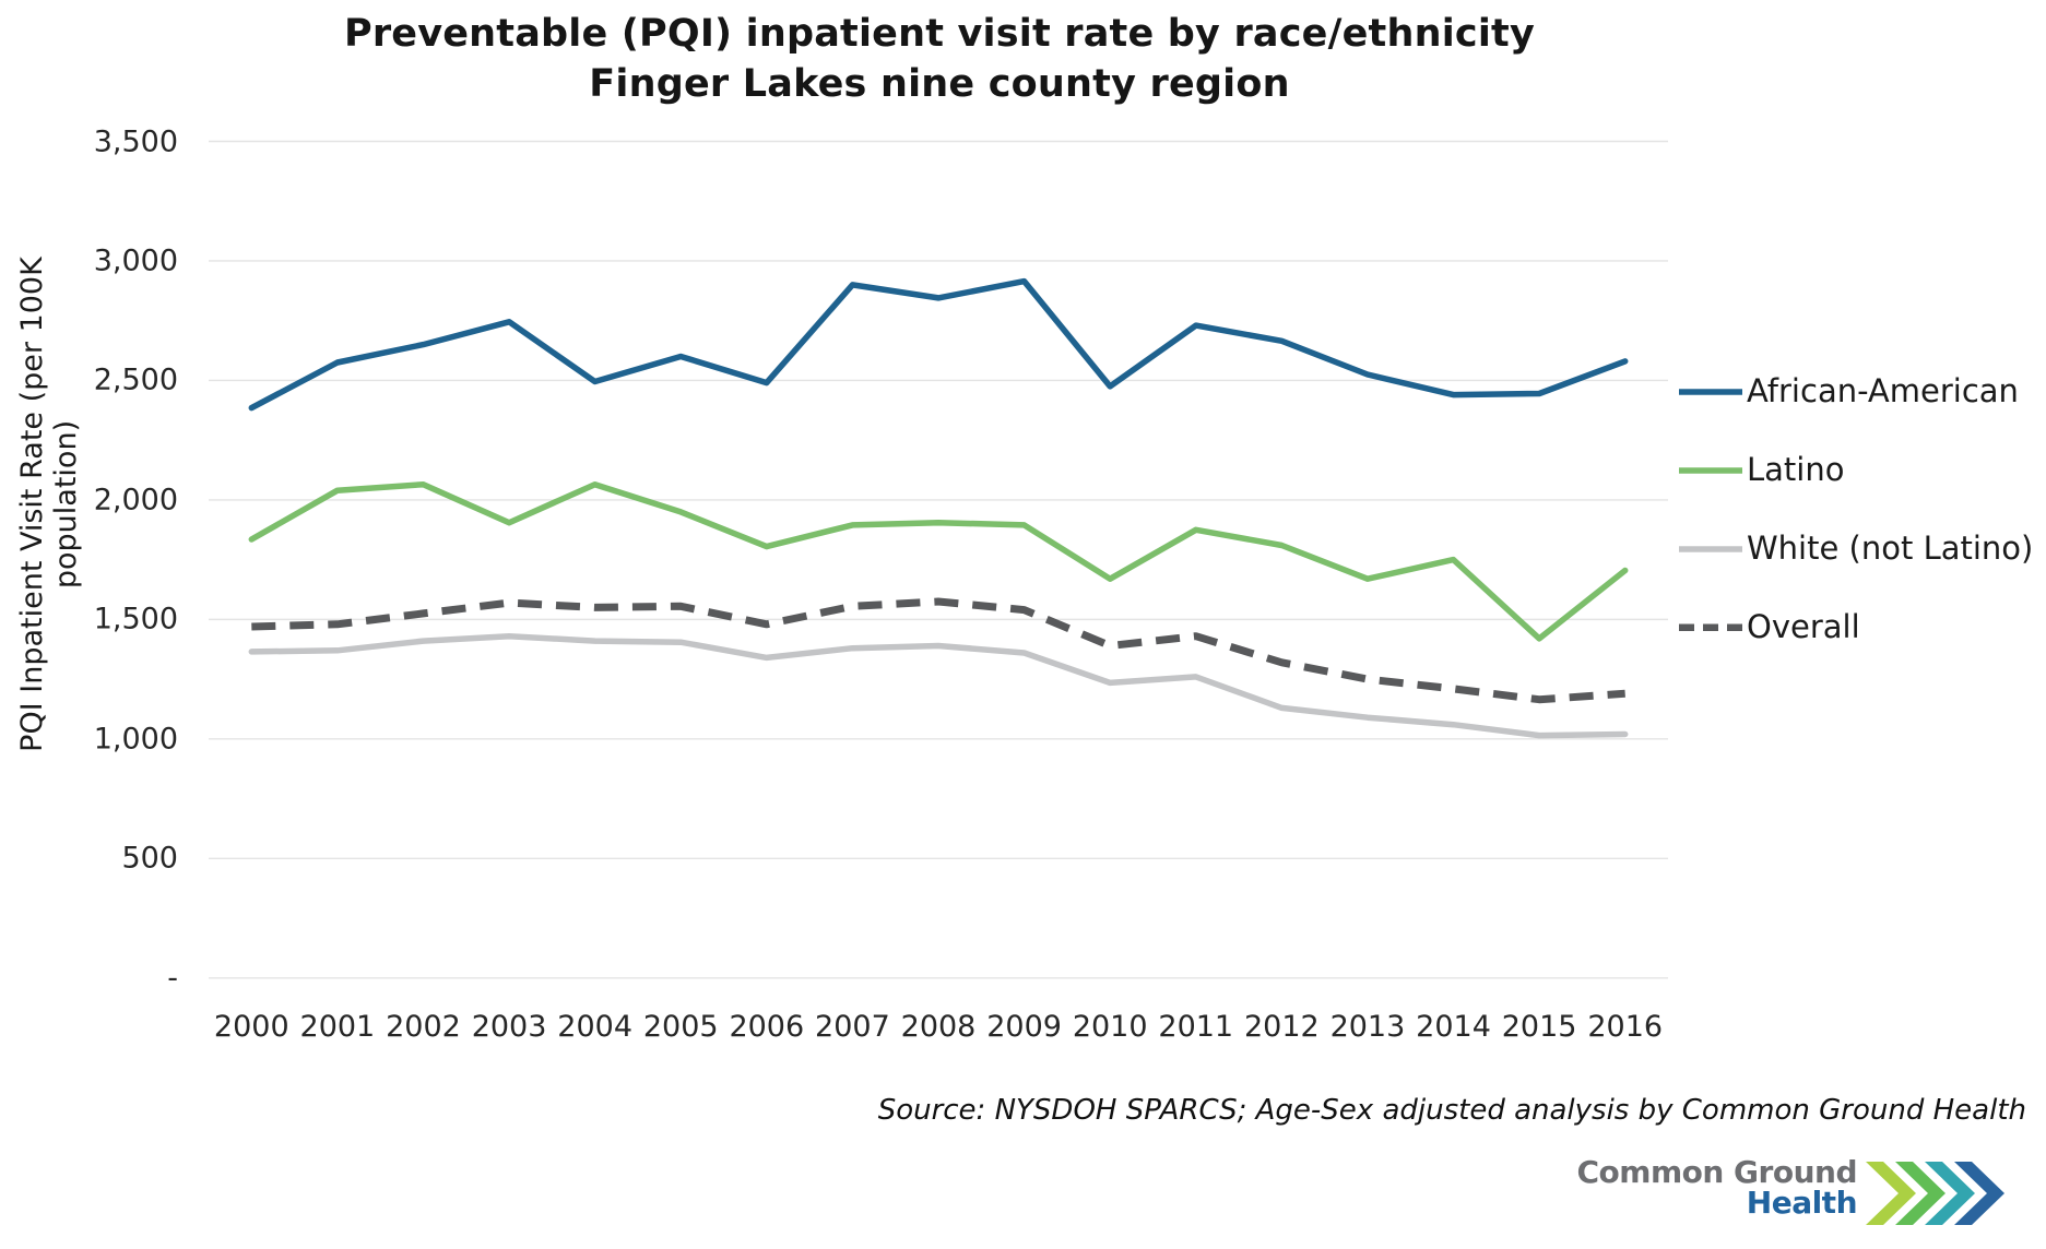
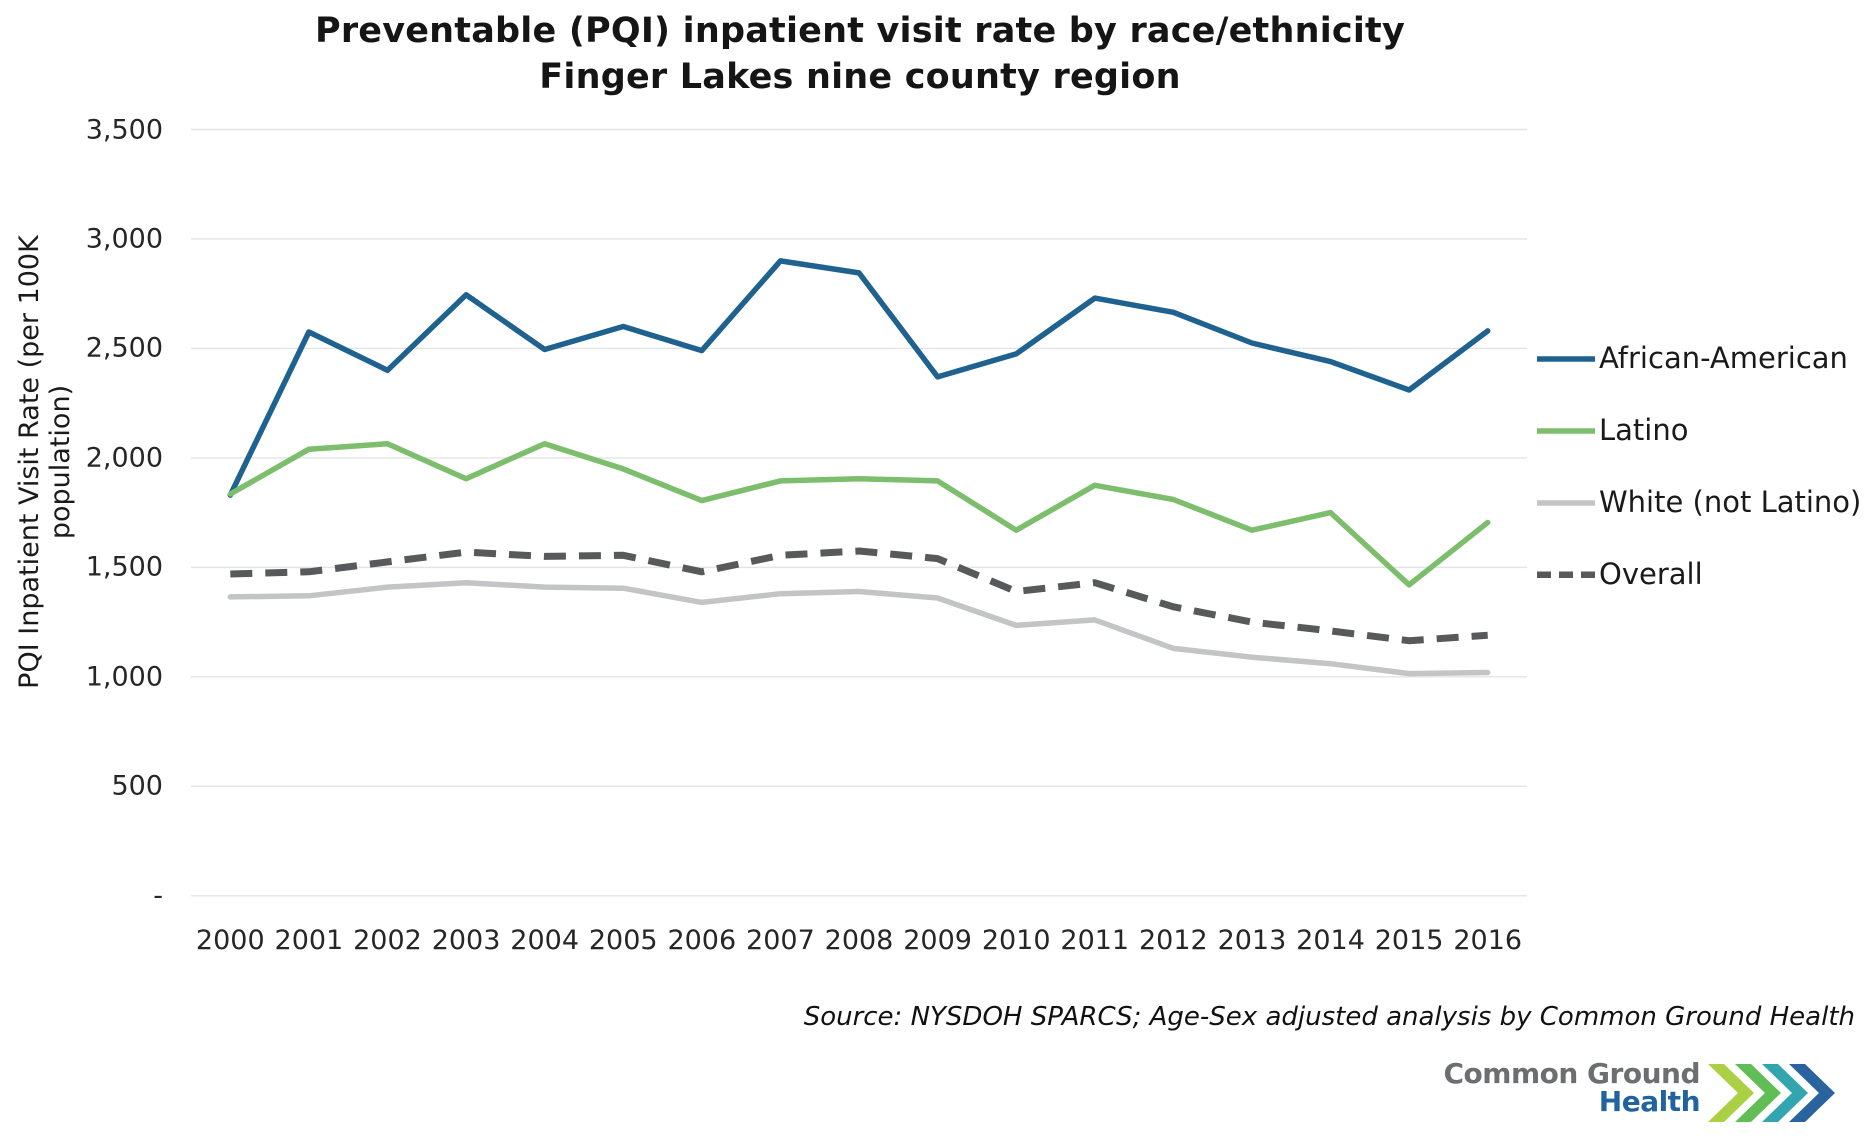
African-American/2000: 2380 -> 1830
African-American/2002: 2650 -> 2400
African-American/2009: 2920 -> 2370
African-American/2015: 2440 -> 2310
